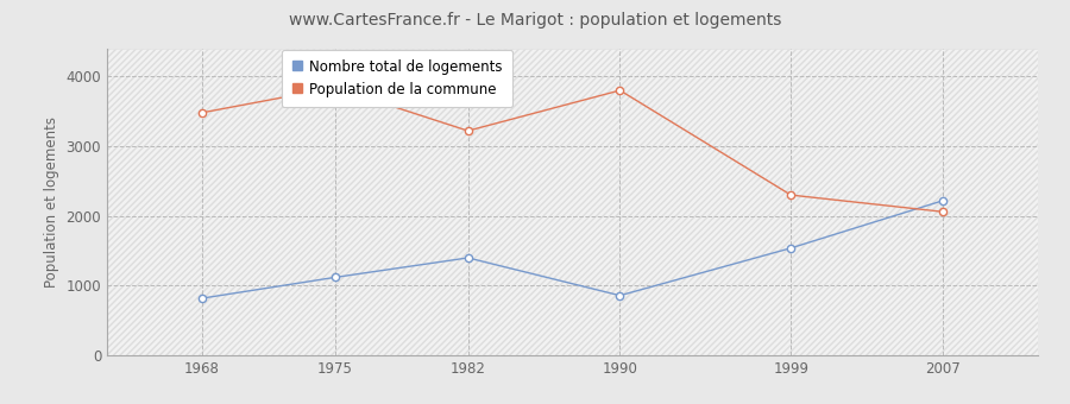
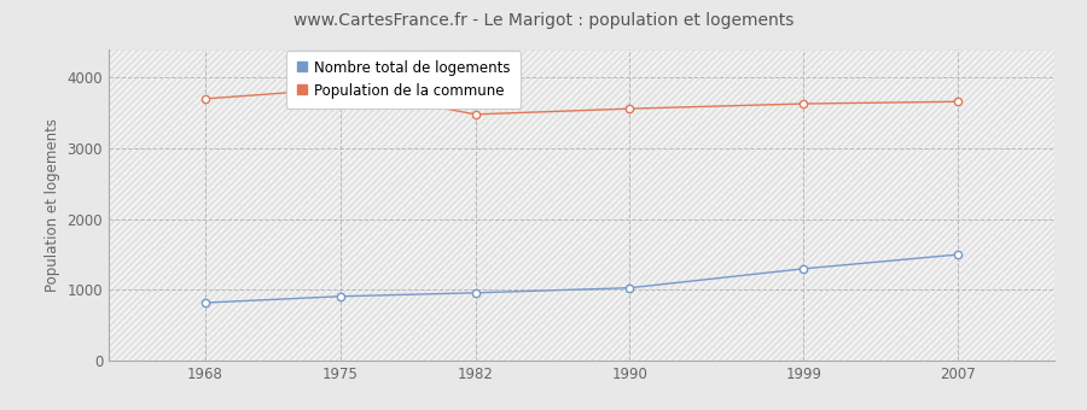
Population de la commune/1968: 3480 -> 3700
Nombre total de logements/1975: 1120 -> 910
Nombre total de logements/1982: 1400 -> 960
Population de la commune/1982: 3220 -> 3480
Nombre total de logements/1990: 860 -> 1030
Population de la commune/1990: 3800 -> 3560
Nombre total de logements/1999: 1540 -> 1300
Population de la commune/1999: 2300 -> 3630
Nombre total de logements/2007: 2220 -> 1500
Population de la commune/2007: 2060 -> 3660
